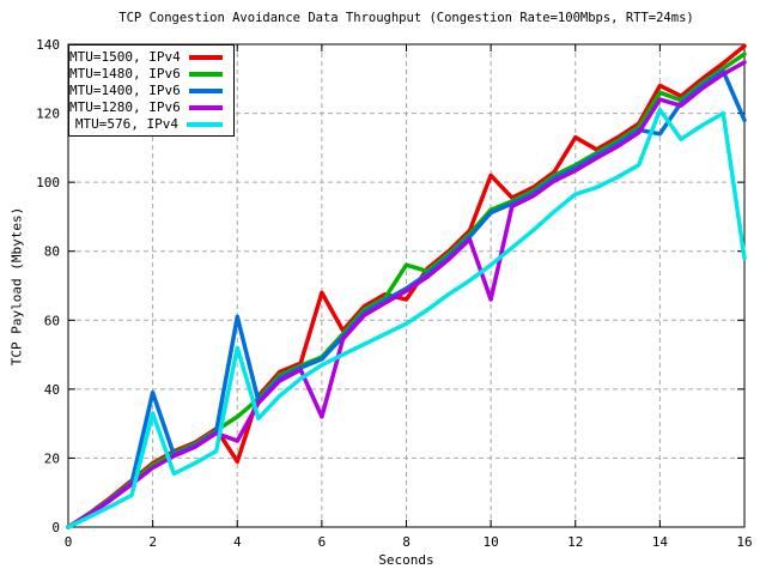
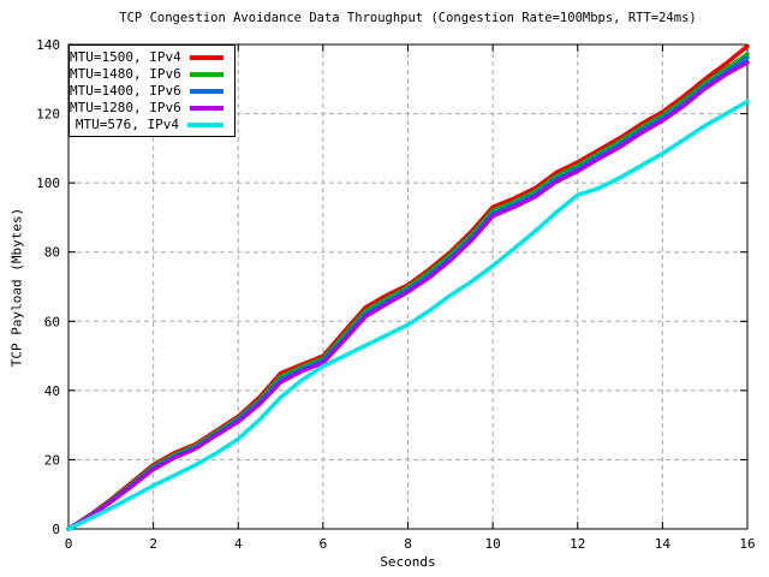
MTU=1400, IPv6/2: 39 -> 18
MTU=576, IPv4/2: 33 -> 12
MTU=1500, IPv4/4: 19 -> 32
MTU=1400, IPv6/4: 61 -> 32
MTU=1280, IPv6/4: 25 -> 31
MTU=576, IPv4/4: 52 -> 26
MTU=1500, IPv4/6: 68 -> 50
MTU=1280, IPv6/6: 32 -> 48
MTU=1500, IPv4/8: 66 -> 70
MTU=1480, IPv6/8: 76 -> 70
MTU=1500, IPv4/10: 102 -> 93
MTU=1280, IPv6/10: 66 -> 90
MTU=1500, IPv4/12: 113 -> 106
MTU=1500, IPv4/14: 128 -> 120
MTU=1480, IPv6/14: 126 -> 120
MTU=1400, IPv6/14: 114 -> 119
MTU=1280, IPv6/14: 124 -> 118
MTU=576, IPv4/14: 121 -> 108
MTU=1400, IPv6/16: 118 -> 136
MTU=576, IPv4/16: 78 -> 124
